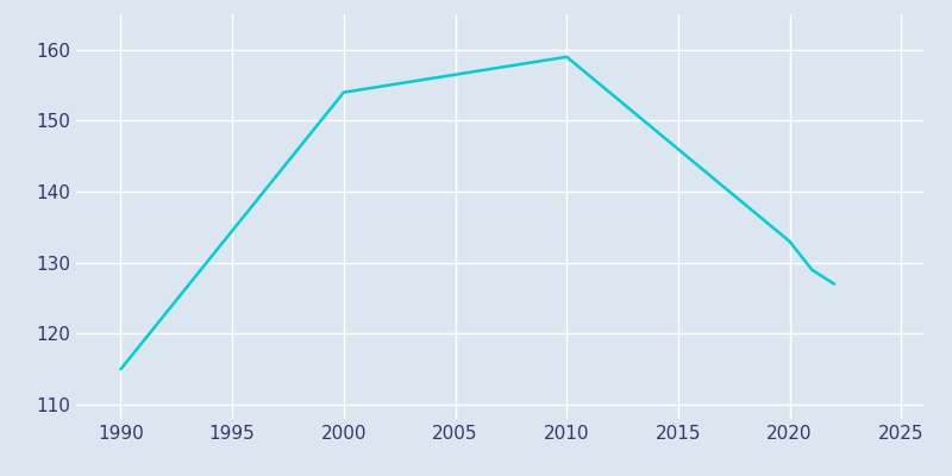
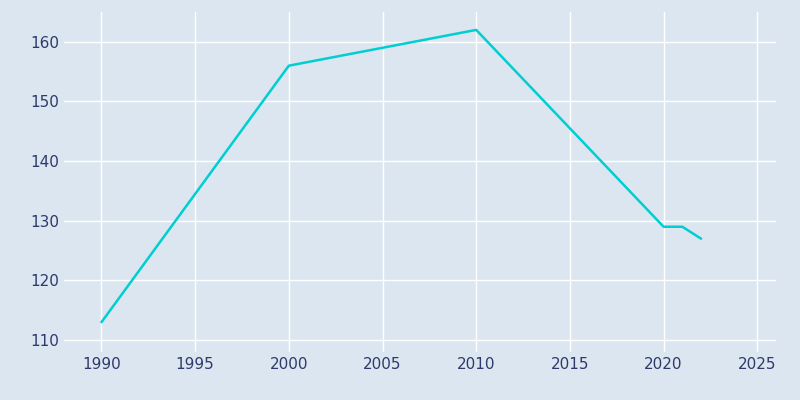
1990: 115 -> 113
2000: 154 -> 156
2010: 159 -> 162
2020: 133 -> 129
